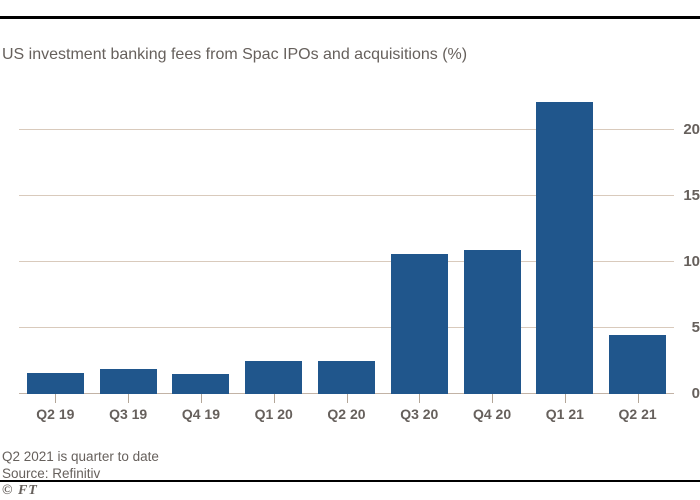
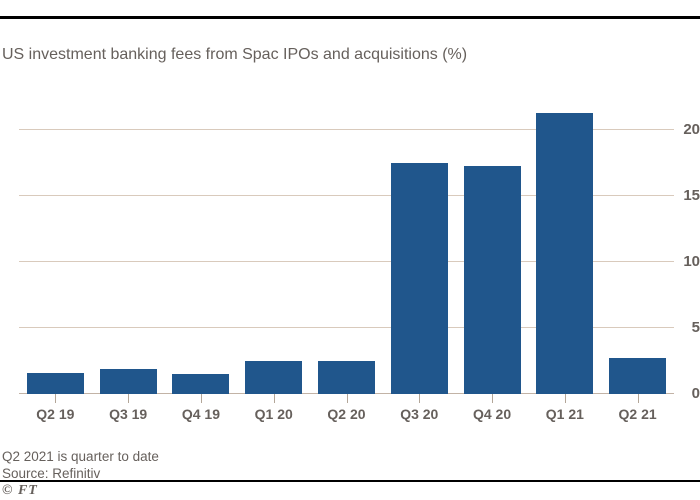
Q3 20: 10.6 -> 17.5
Q4 20: 10.9 -> 17.3
Q1 21: 22.1 -> 21.3
Q2 21: 4.5 -> 2.7
